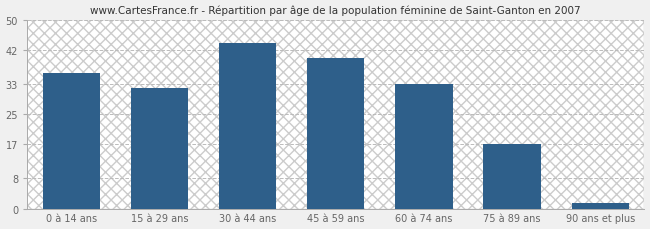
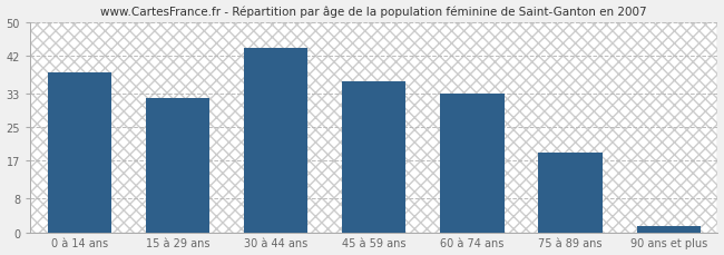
0 à 14 ans: 36.0 -> 38.0
45 à 59 ans: 40.0 -> 36.0
75 à 89 ans: 17.0 -> 19.0
